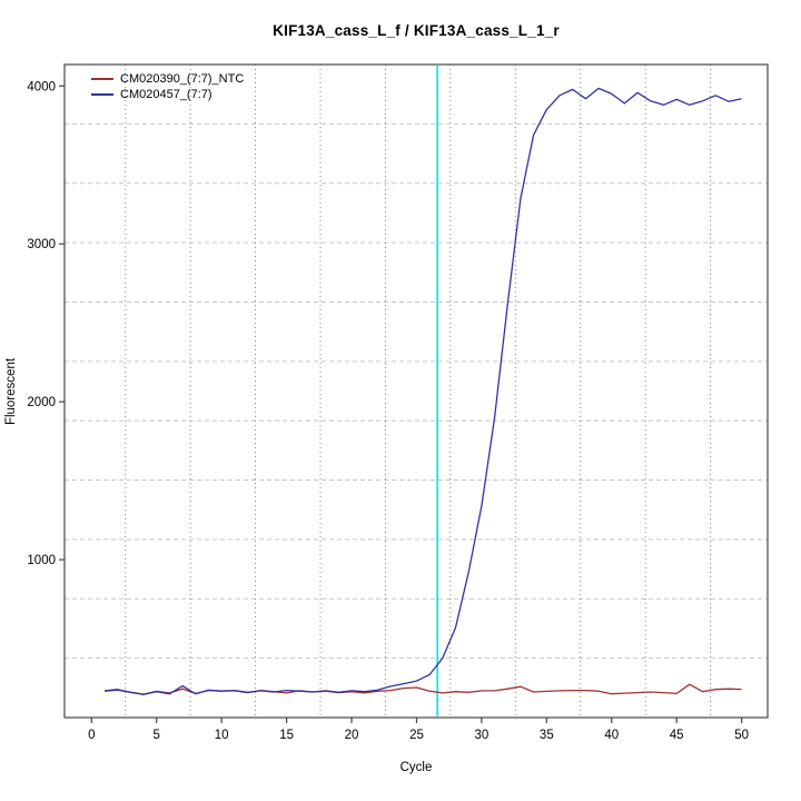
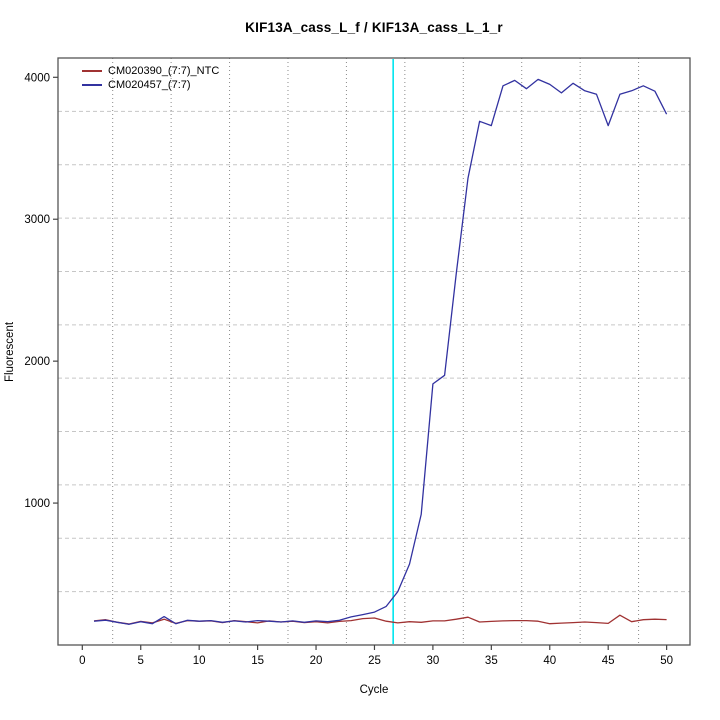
CM020457_(7:7)/30: 1340 -> 1840
CM020457_(7:7)/35: 3850 -> 3660
CM020457_(7:7)/45: 3920 -> 3660
CM020457_(7:7)/50: 3920 -> 3740
